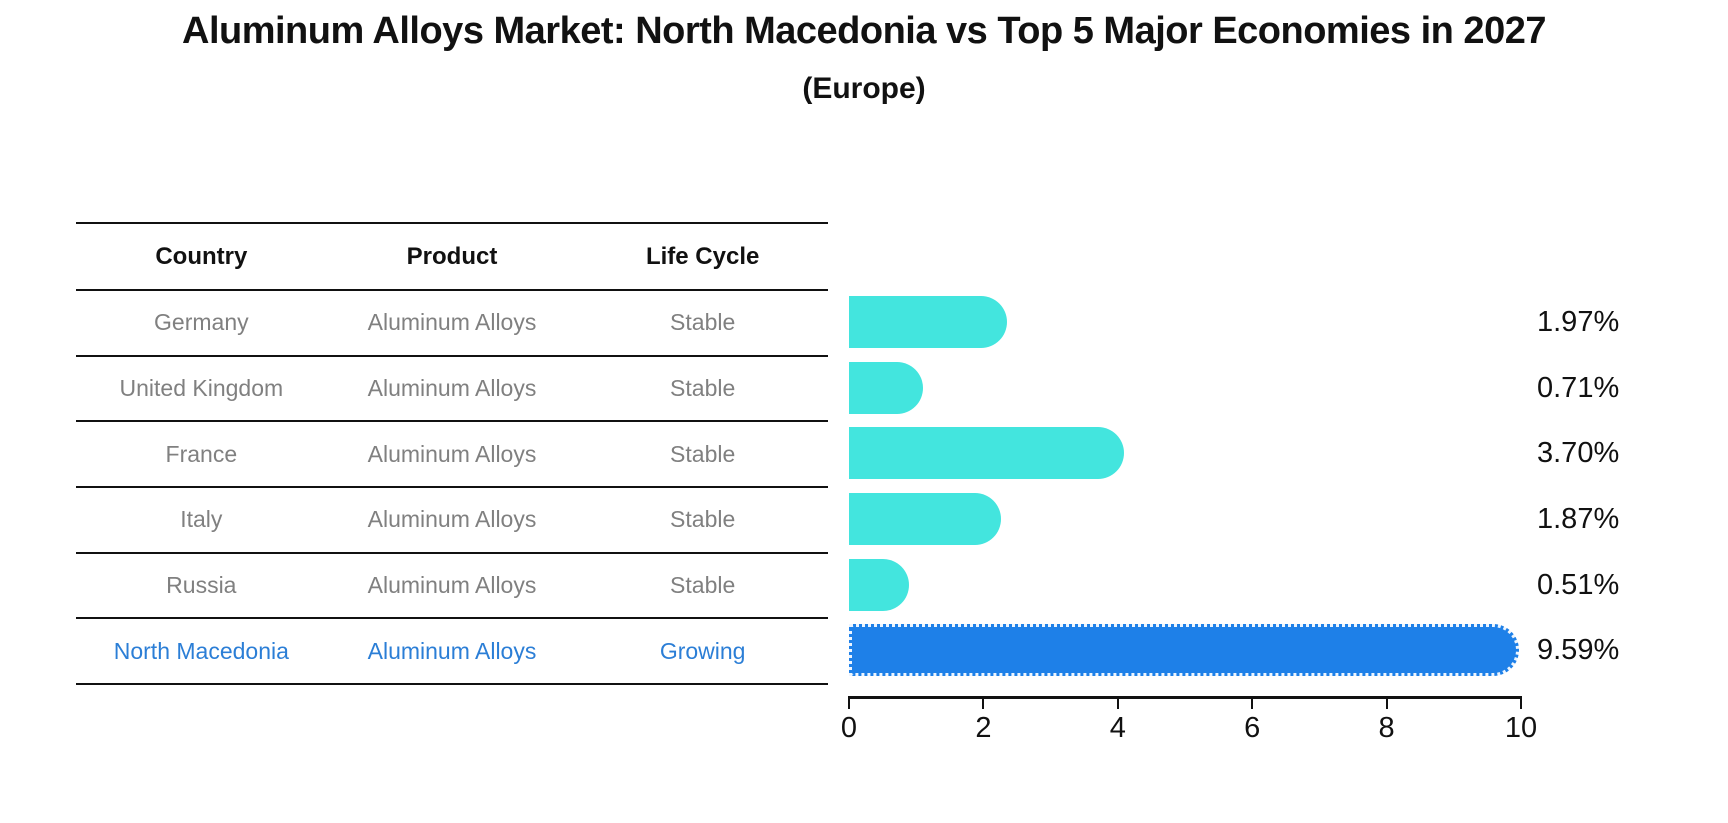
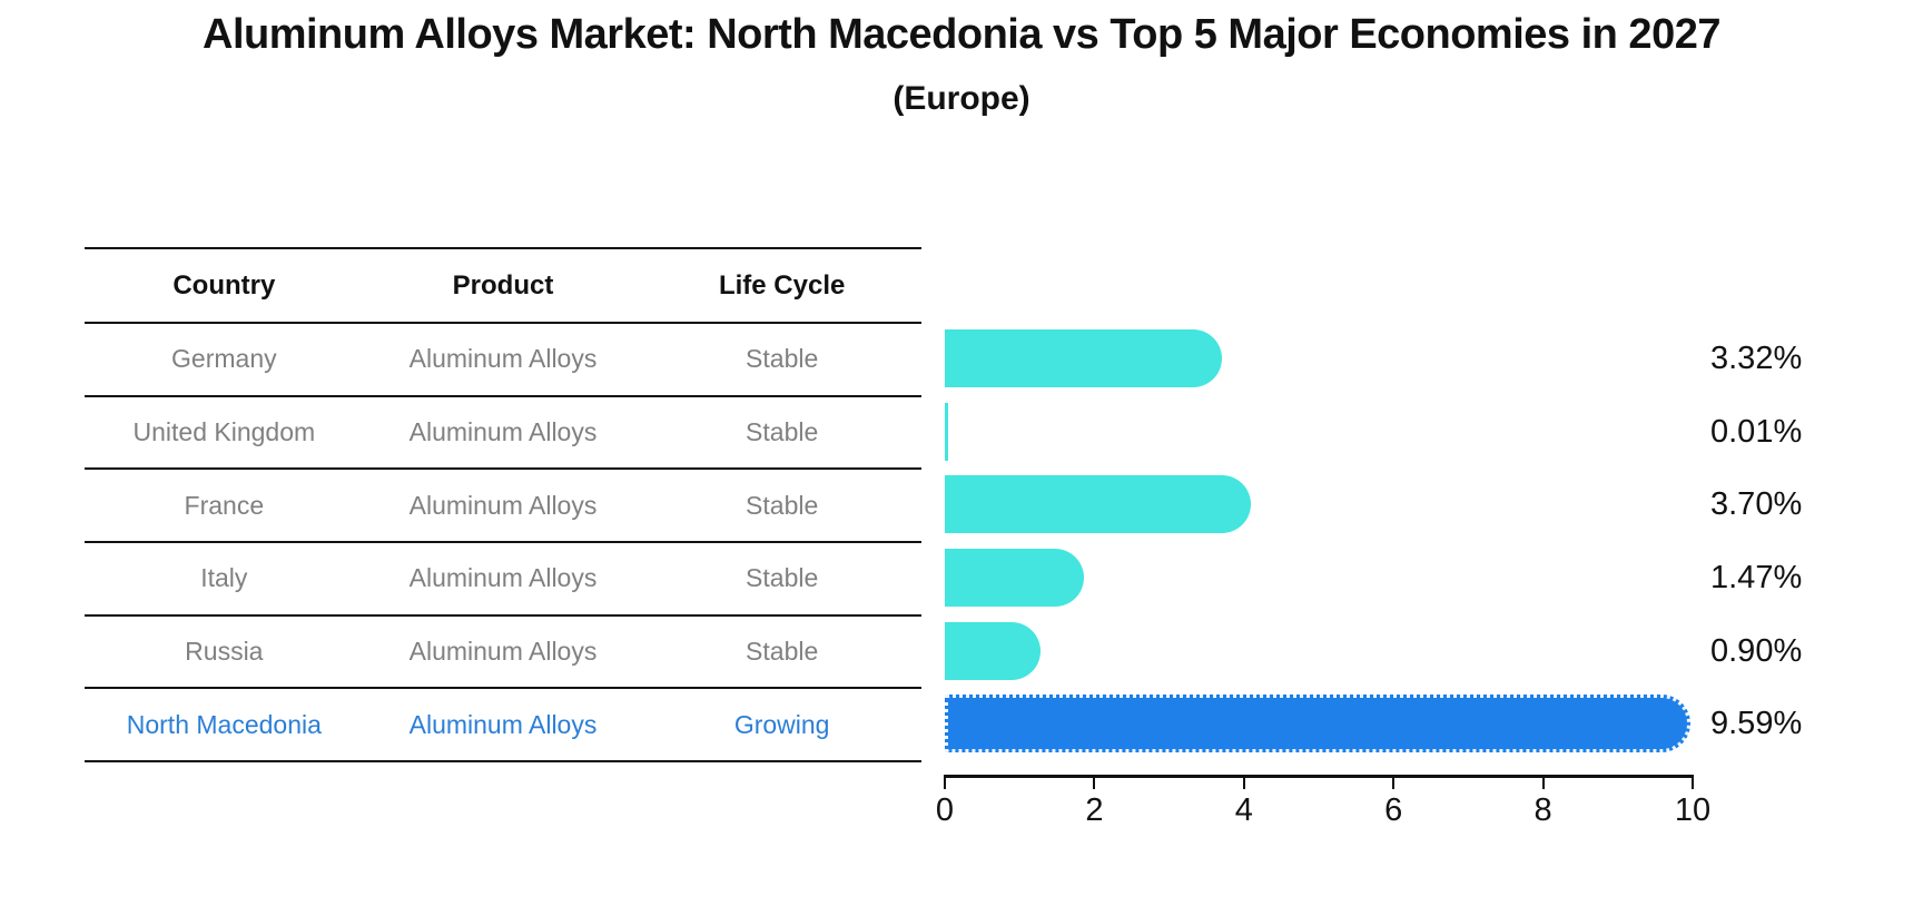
Germany: 1.97% -> 3.32%
United Kingdom: 0.71% -> 0.01%
Italy: 1.87% -> 1.47%
Russia: 0.51% -> 0.90%
